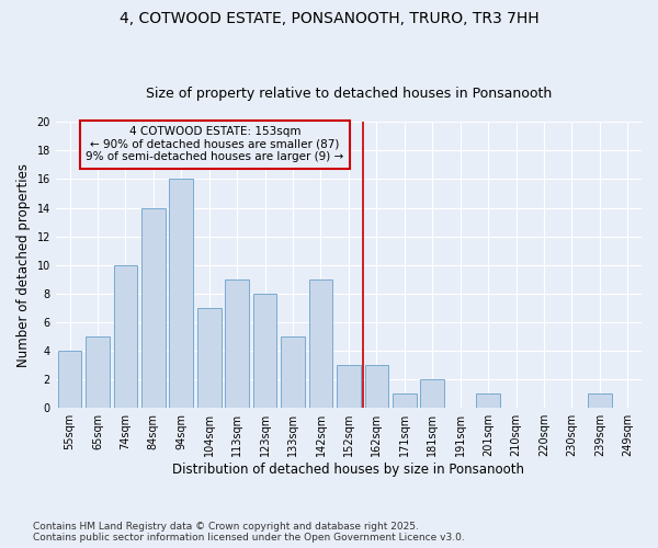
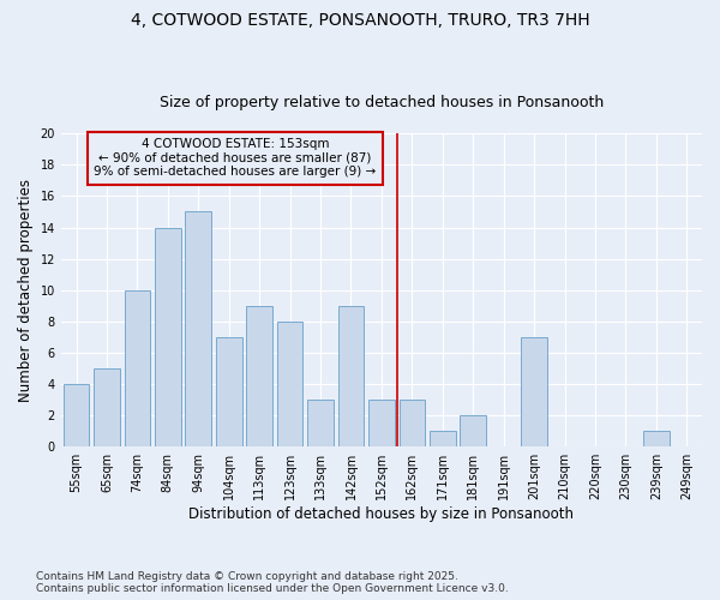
94sqm: 16 -> 15
133sqm: 5 -> 3
201sqm: 1 -> 7
